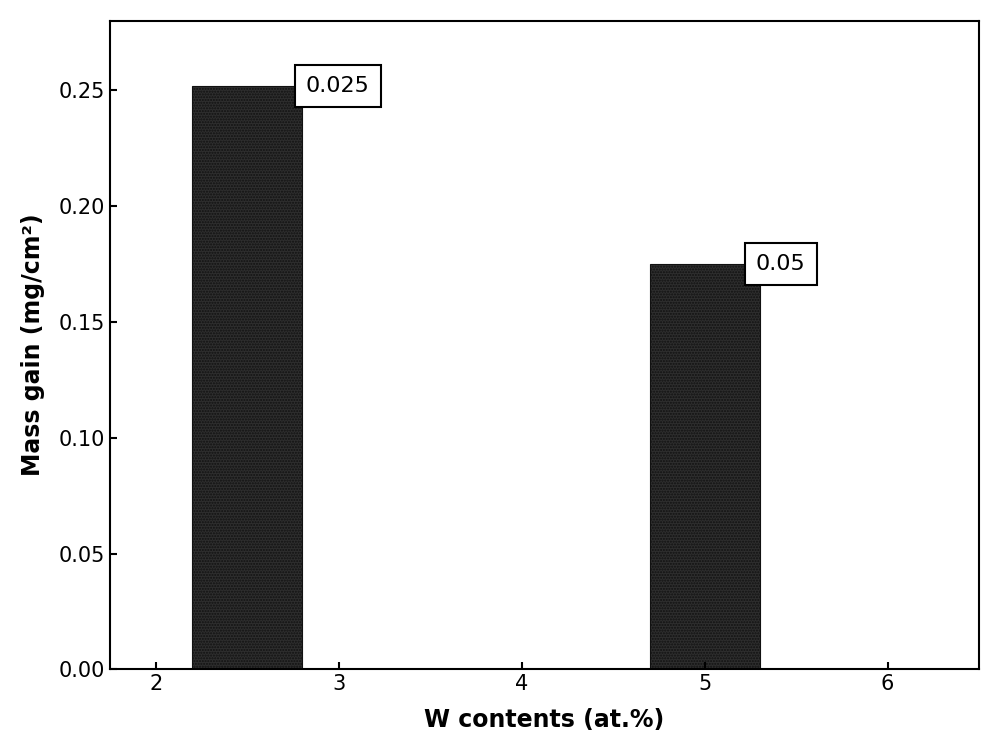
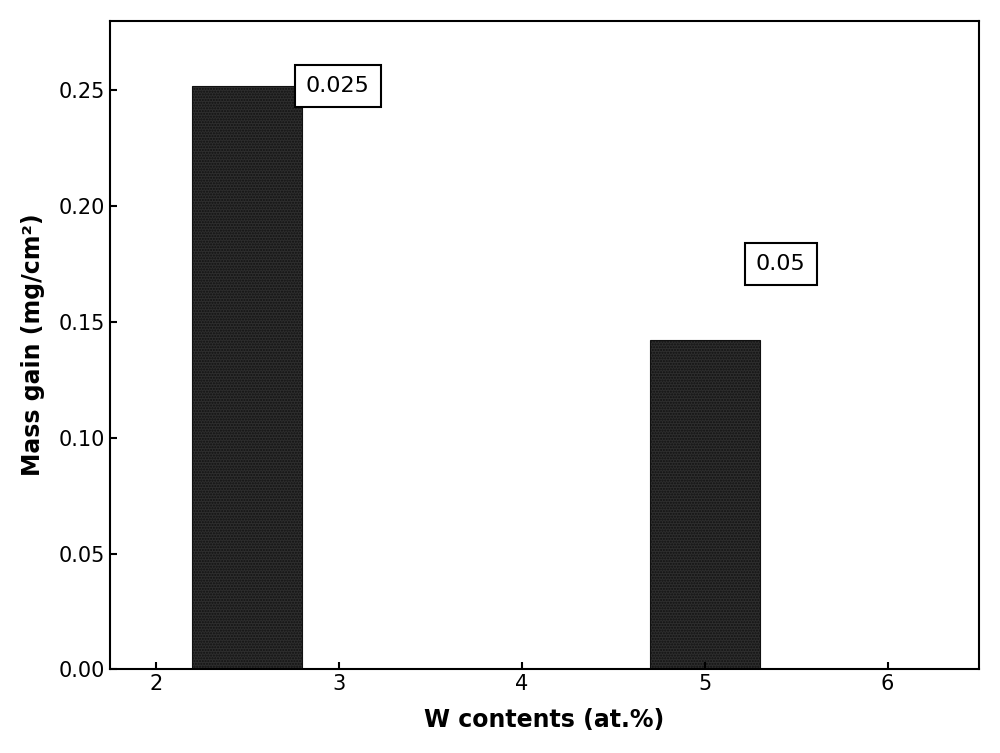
5: 0.175 -> 0.142
